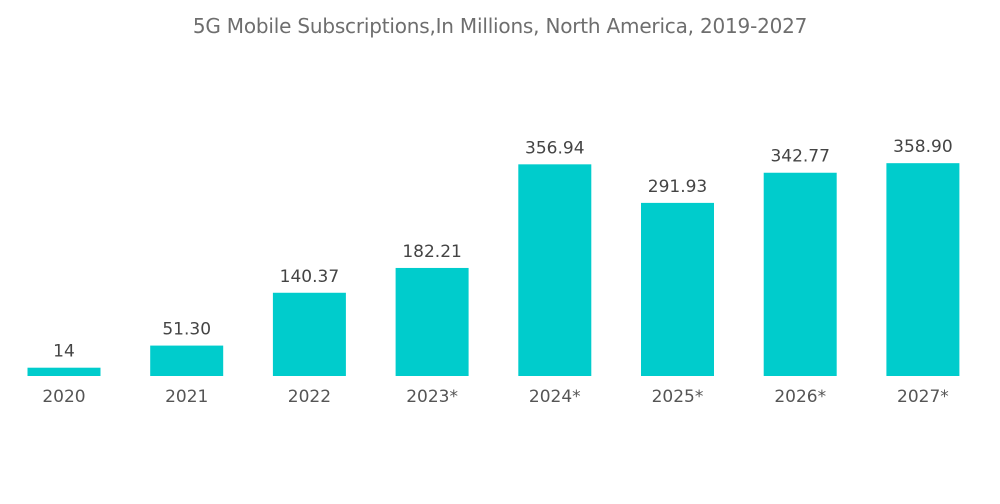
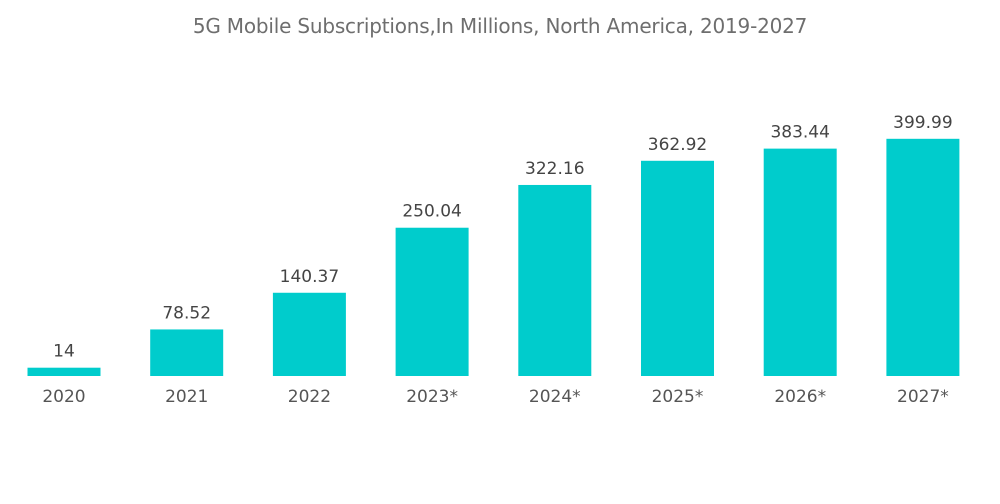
2021: 51.30 -> 78.52
2023*: 182.21 -> 250.04
2024*: 356.94 -> 322.16
2025*: 291.93 -> 362.92
2026*: 342.77 -> 383.44
2027*: 358.90 -> 399.99
